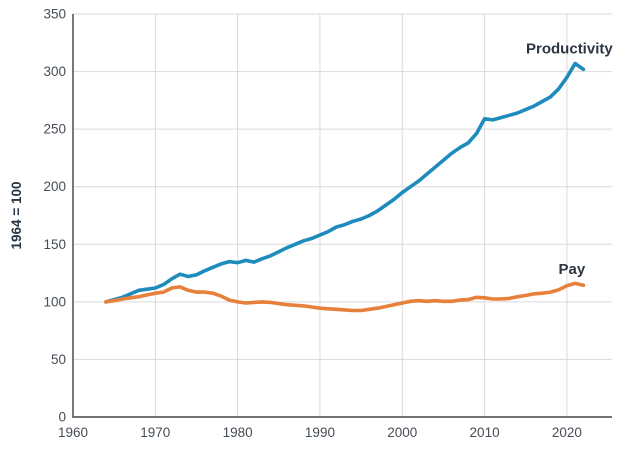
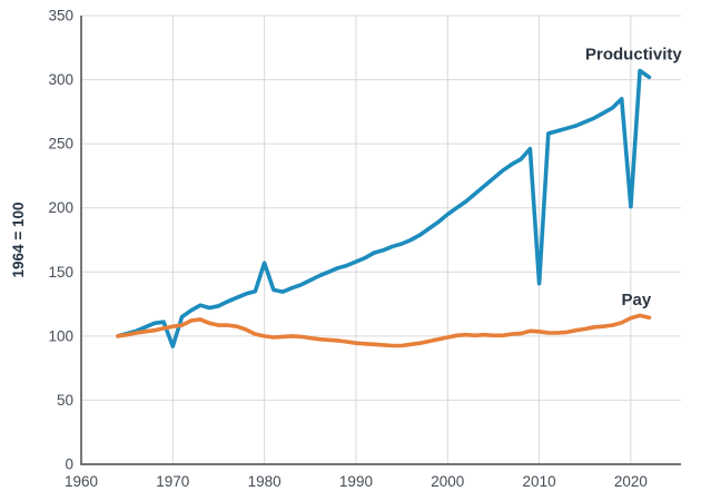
Productivity/1970: 112 -> 92
Productivity/1980: 134 -> 157
Productivity/2010: 259 -> 141
Productivity/2020: 295 -> 201
